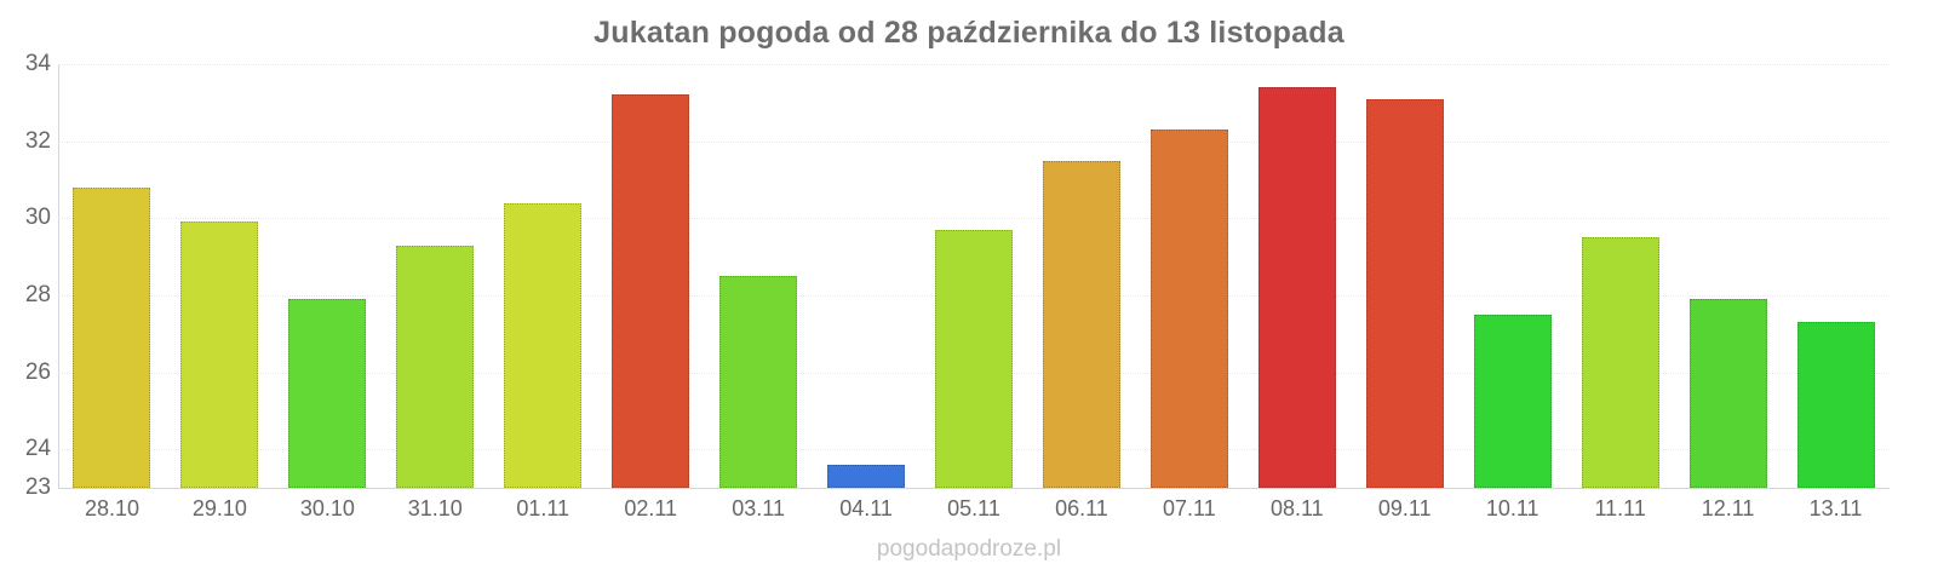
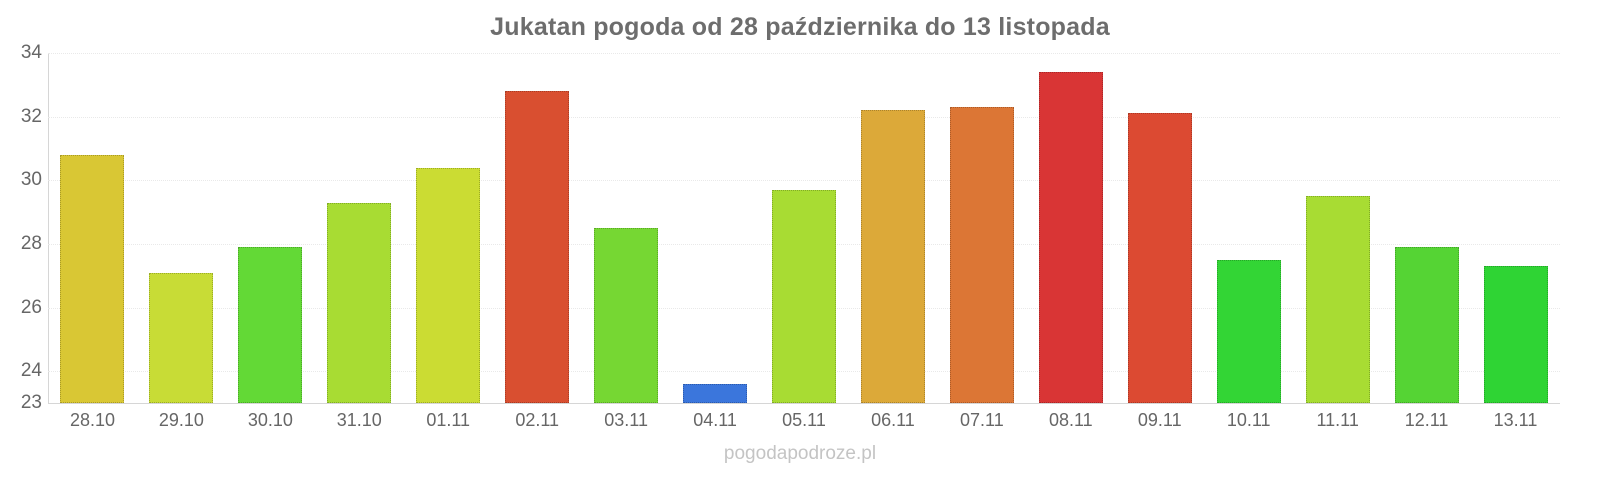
29.10: 29.9 -> 27.1
02.11: 33.2 -> 32.8
06.11: 31.5 -> 32.2
09.11: 33.1 -> 32.1
